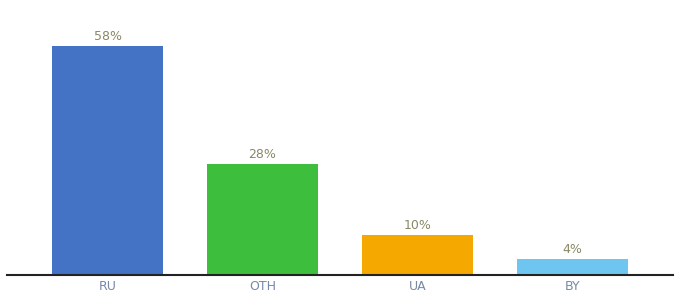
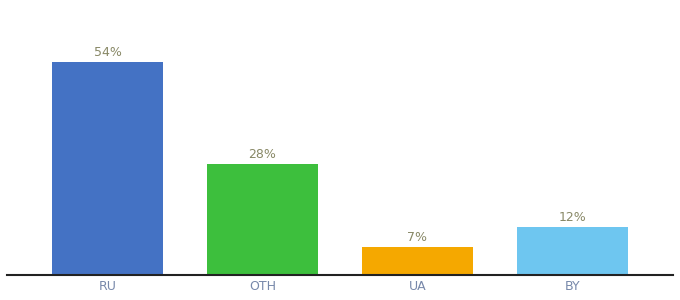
RU: 58% -> 54%
UA: 10% -> 7%
BY: 4% -> 12%
